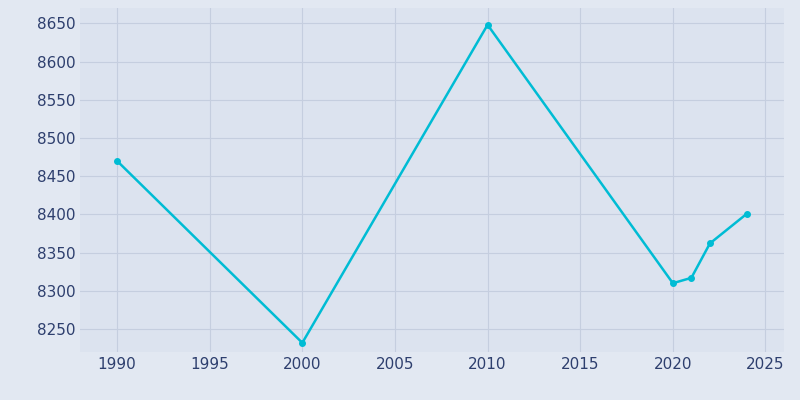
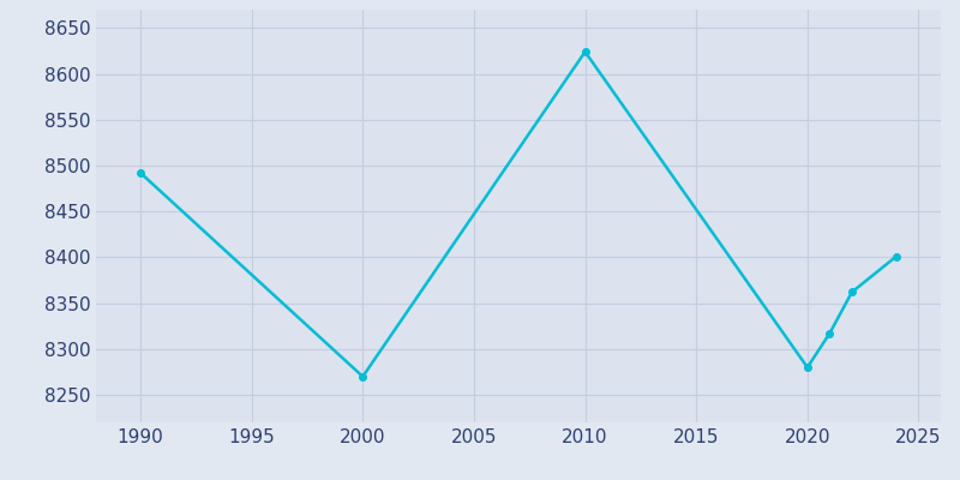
1990: 8470 -> 8492
2000: 8232 -> 8270
2010: 8648 -> 8624
2020: 8310 -> 8280
